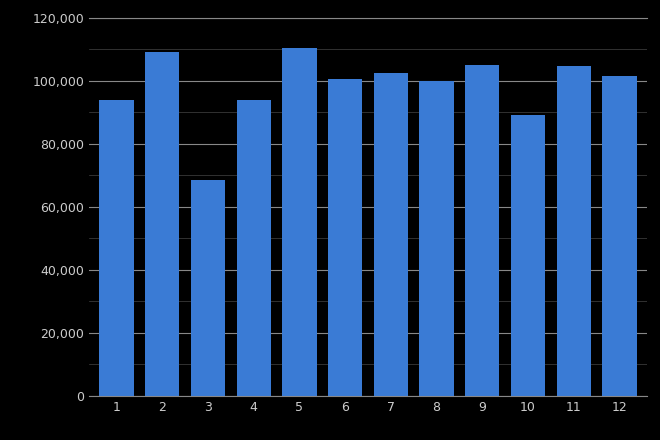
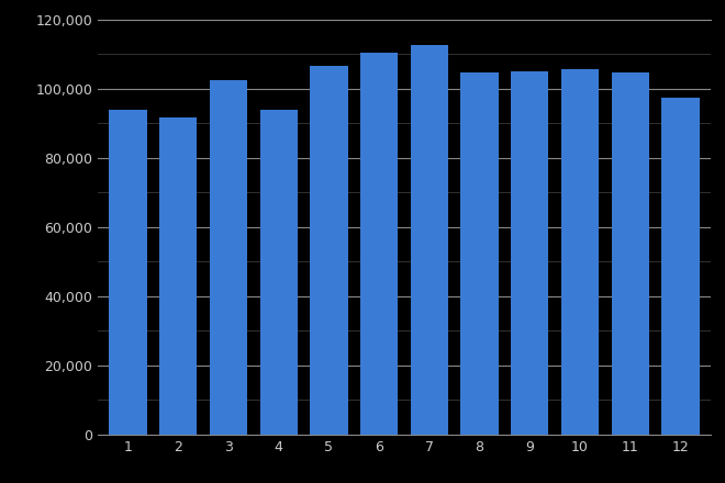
2: 109,000 -> 91,500
3: 68,500 -> 102,500
5: 110,500 -> 106,500
6: 100,500 -> 110,500
7: 102,500 -> 112,500
8: 100,000 -> 104,500
10: 89,000 -> 105,500
12: 101,500 -> 97,500
